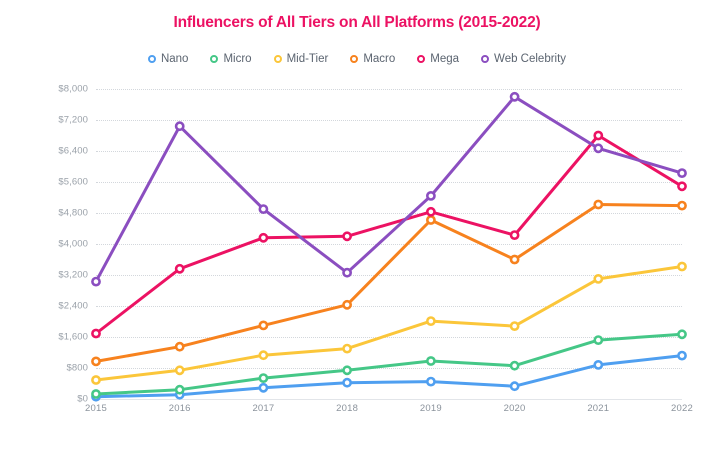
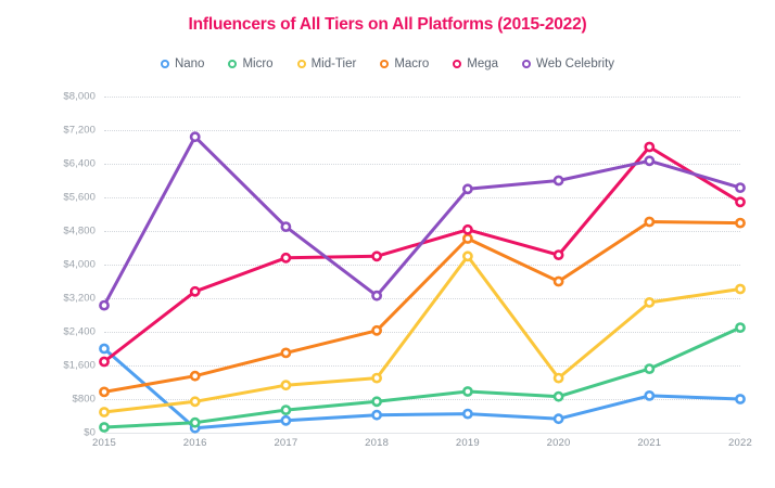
Nano/2015: $100 -> $2000
Mid-Tier/2019: $2000 -> $4200
Web Celebrity/2019: $5200 -> $5800
Mid-Tier/2020: $1900 -> $1300
Web Celebrity/2020: $7800 -> $6000
Nano/2022: $1100 -> $800
Micro/2022: $1700 -> $2500
